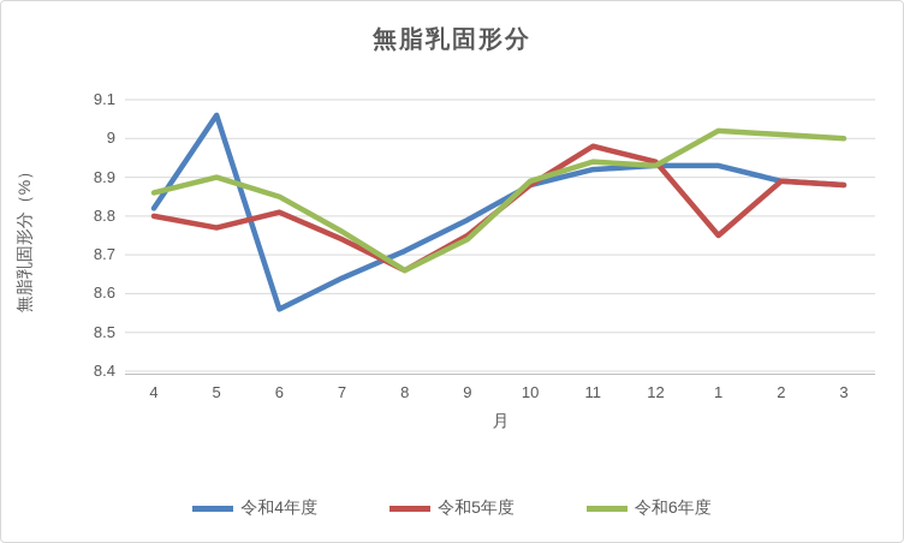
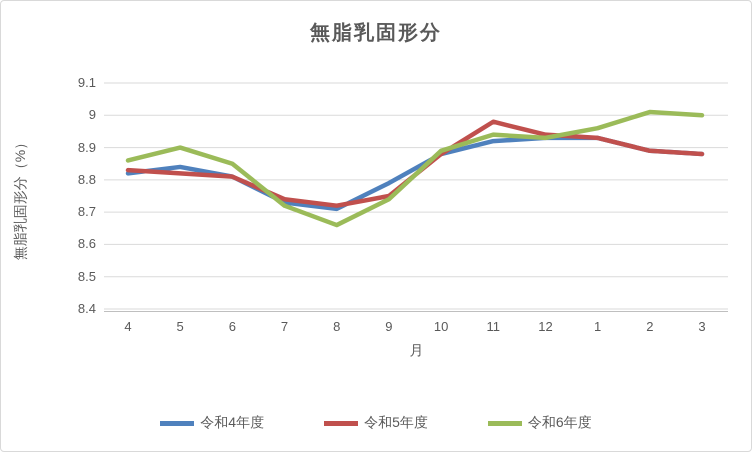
令和5年度/4: 8.80 -> 8.83
令和4年度/5: 9.06 -> 8.84
令和5年度/5: 8.77 -> 8.82
令和4年度/6: 8.56 -> 8.81
令和4年度/7: 8.64 -> 8.73
令和6年度/7: 8.76 -> 8.72
令和5年度/8: 8.66 -> 8.72
令和5年度/1: 8.75 -> 8.93
令和6年度/1: 9.02 -> 8.96
